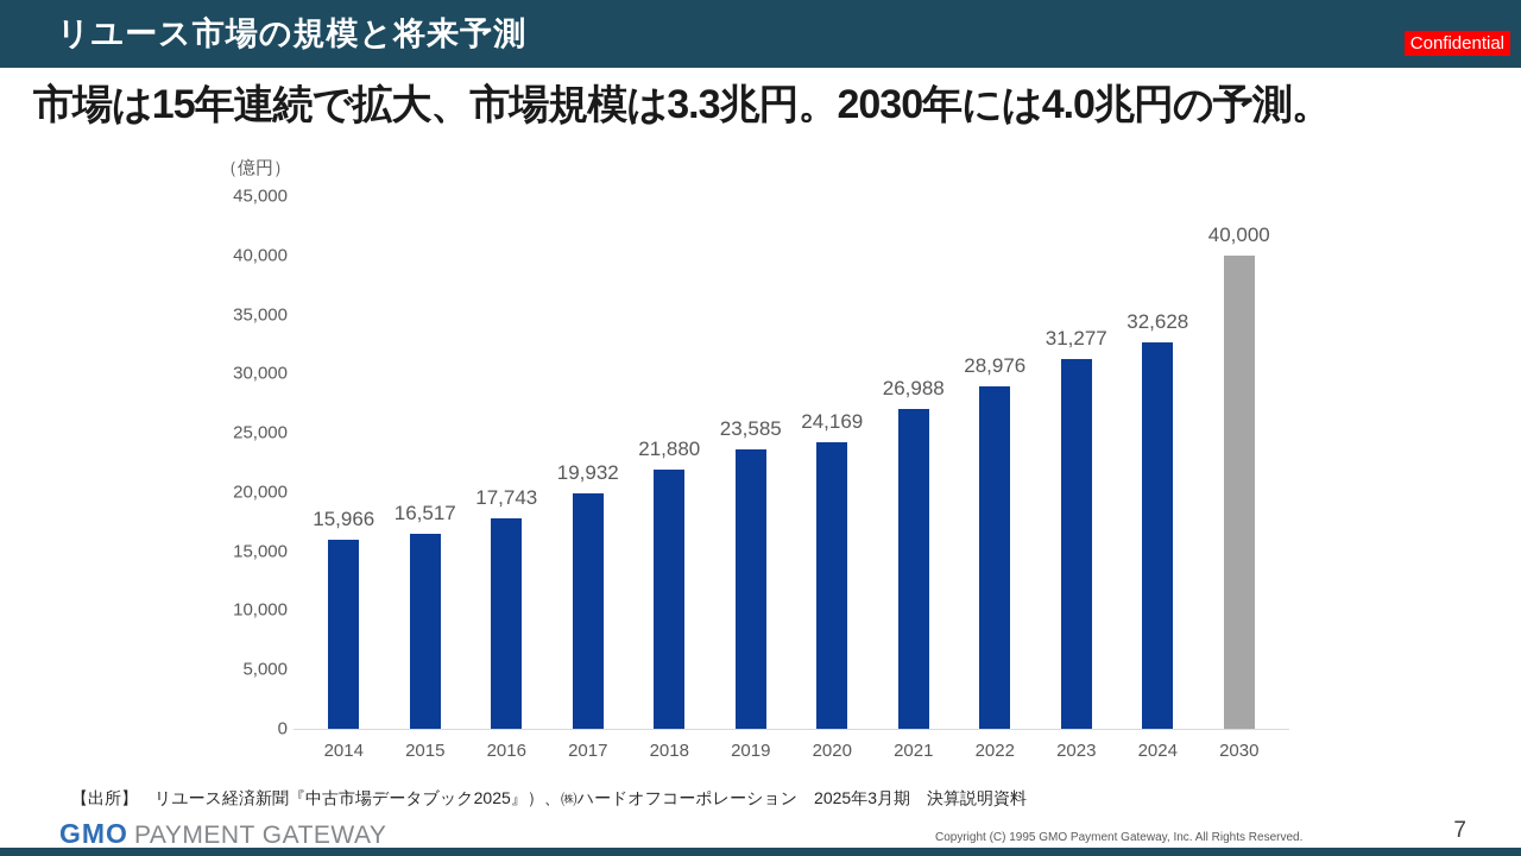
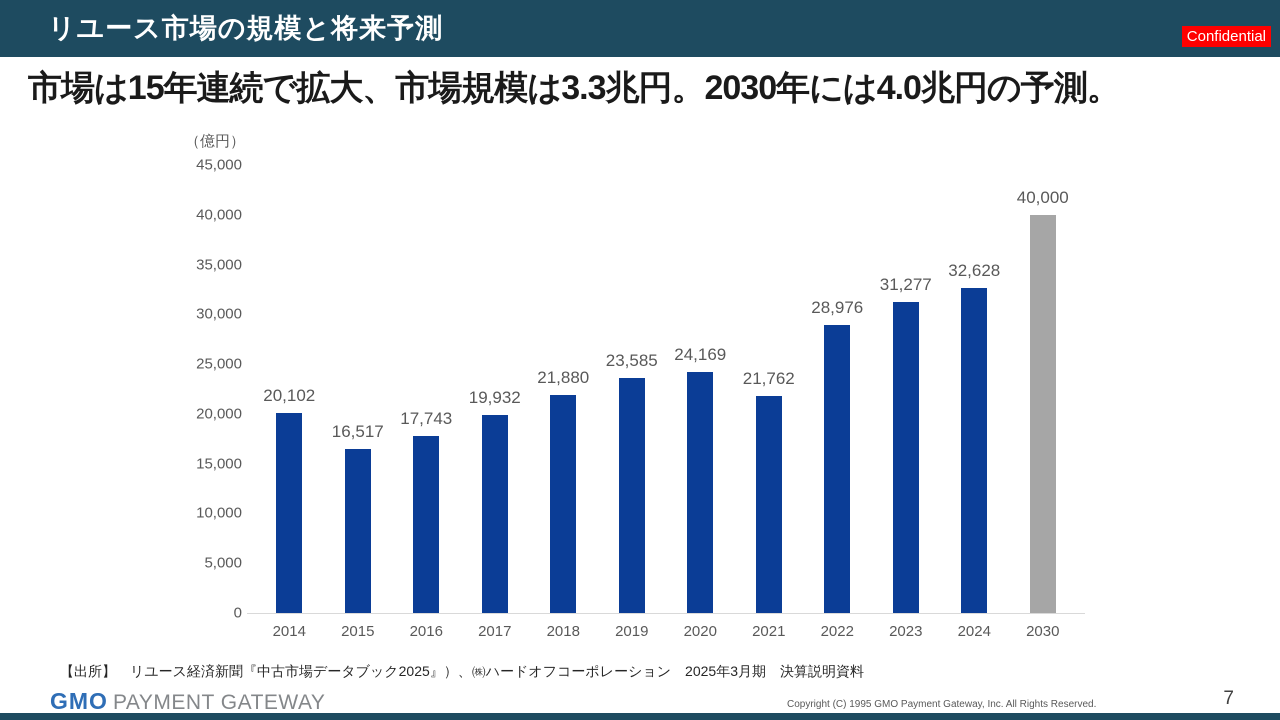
2014: 15,966 -> 20,102
2021: 26,988 -> 21,762
